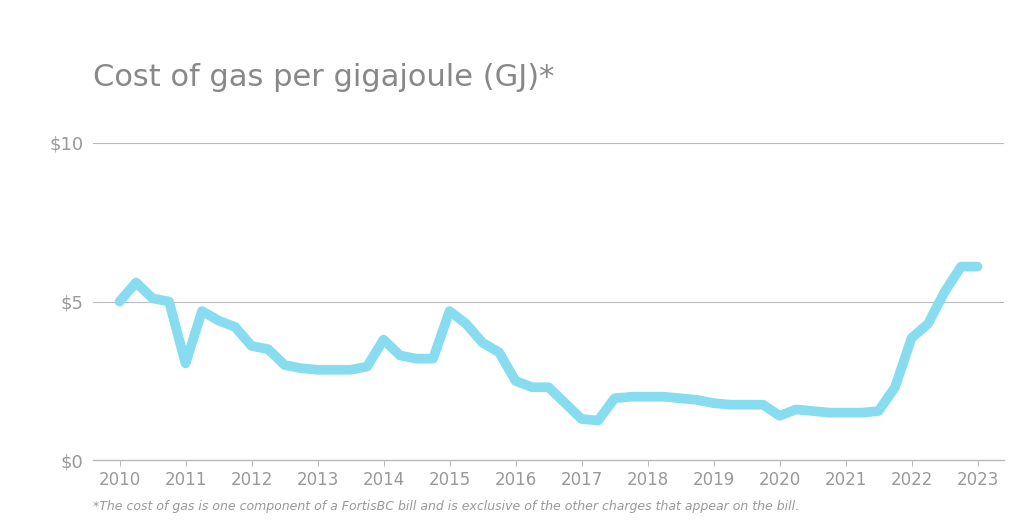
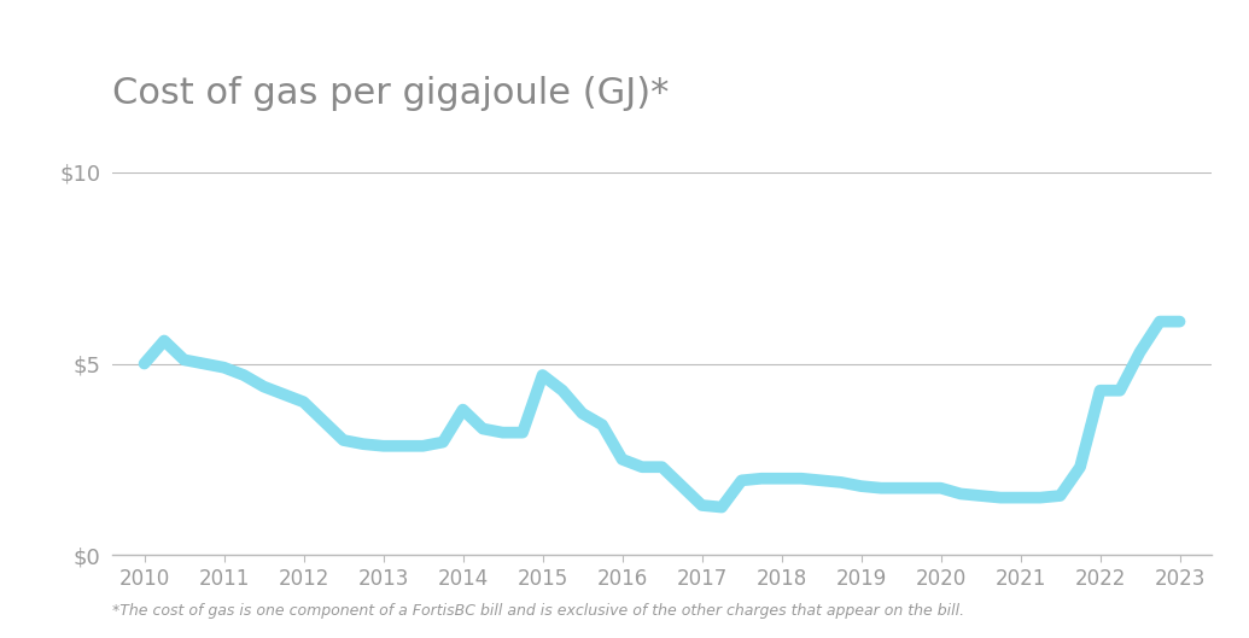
2011: $3.05 -> $4.90
2012: $3.60 -> $4.00
2020: $1.40 -> $1.75
2022: $3.85 -> $4.30
